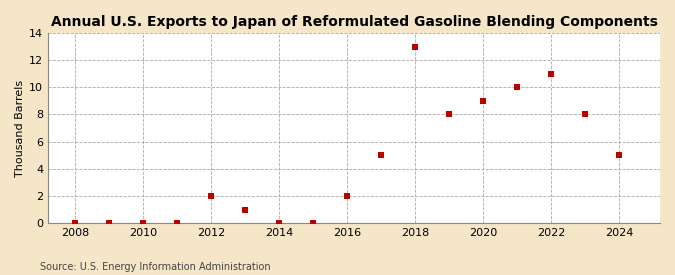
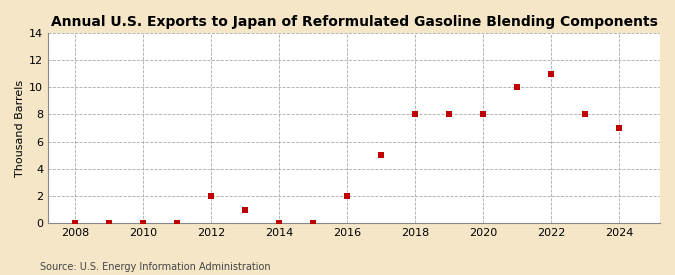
2018: 13 -> 8
2020: 9 -> 8
2024: 5 -> 7
